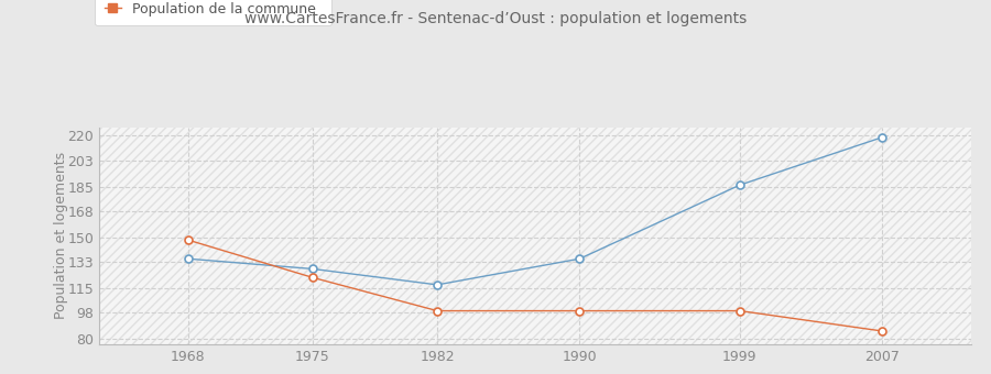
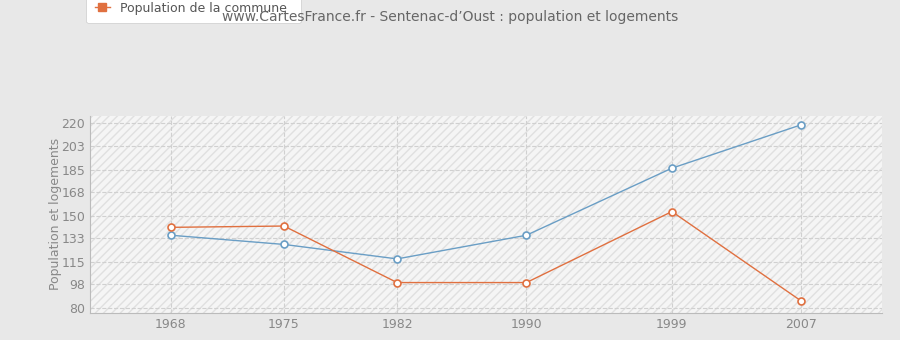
Population de la commune/1968: 148 -> 141
Population de la commune/1975: 122 -> 142
Population de la commune/1999: 99 -> 153
